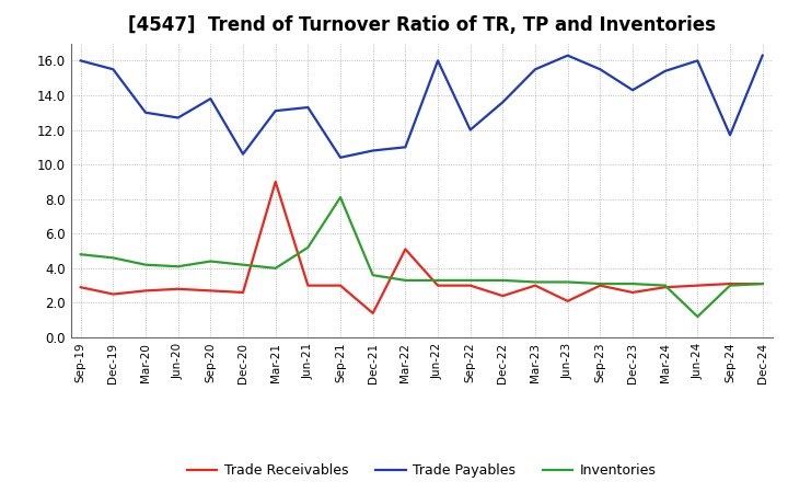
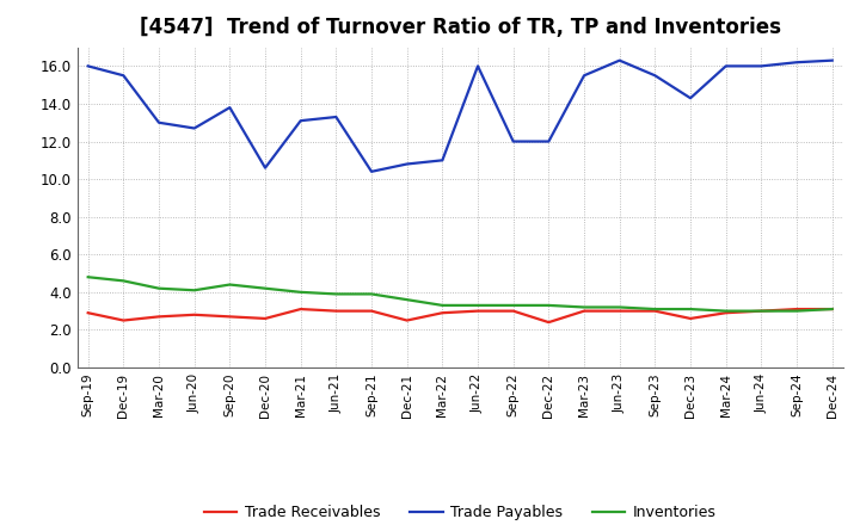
Trade Receivables/Mar-21: 9.0 -> 3.1
Inventories/Jun-21: 5.2 -> 3.9
Inventories/Sep-21: 8.1 -> 3.9
Trade Receivables/Dec-21: 1.4 -> 2.5
Trade Receivables/Mar-22: 5.1 -> 2.9
Trade Payables/Dec-22: 13.6 -> 12.0
Trade Receivables/Jun-23: 2.1 -> 3.0
Trade Payables/Mar-24: 15.4 -> 16.0
Inventories/Jun-24: 1.2 -> 3.0
Trade Payables/Sep-24: 11.7 -> 16.2
